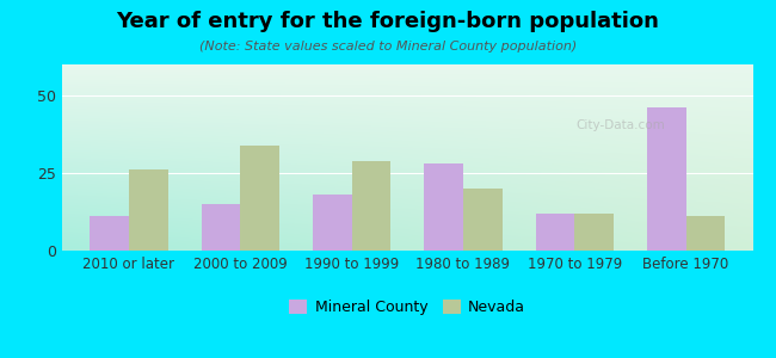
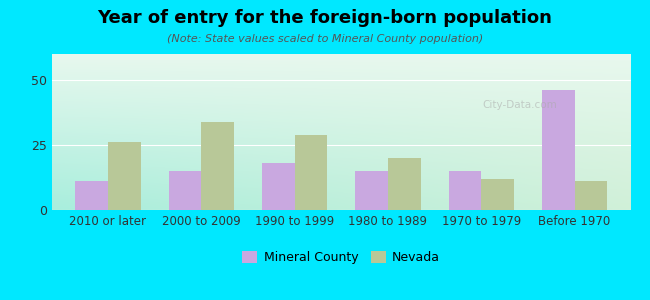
Mineral County/1980 to 1989: 28 -> 15
Mineral County/1970 to 1979: 12 -> 15
